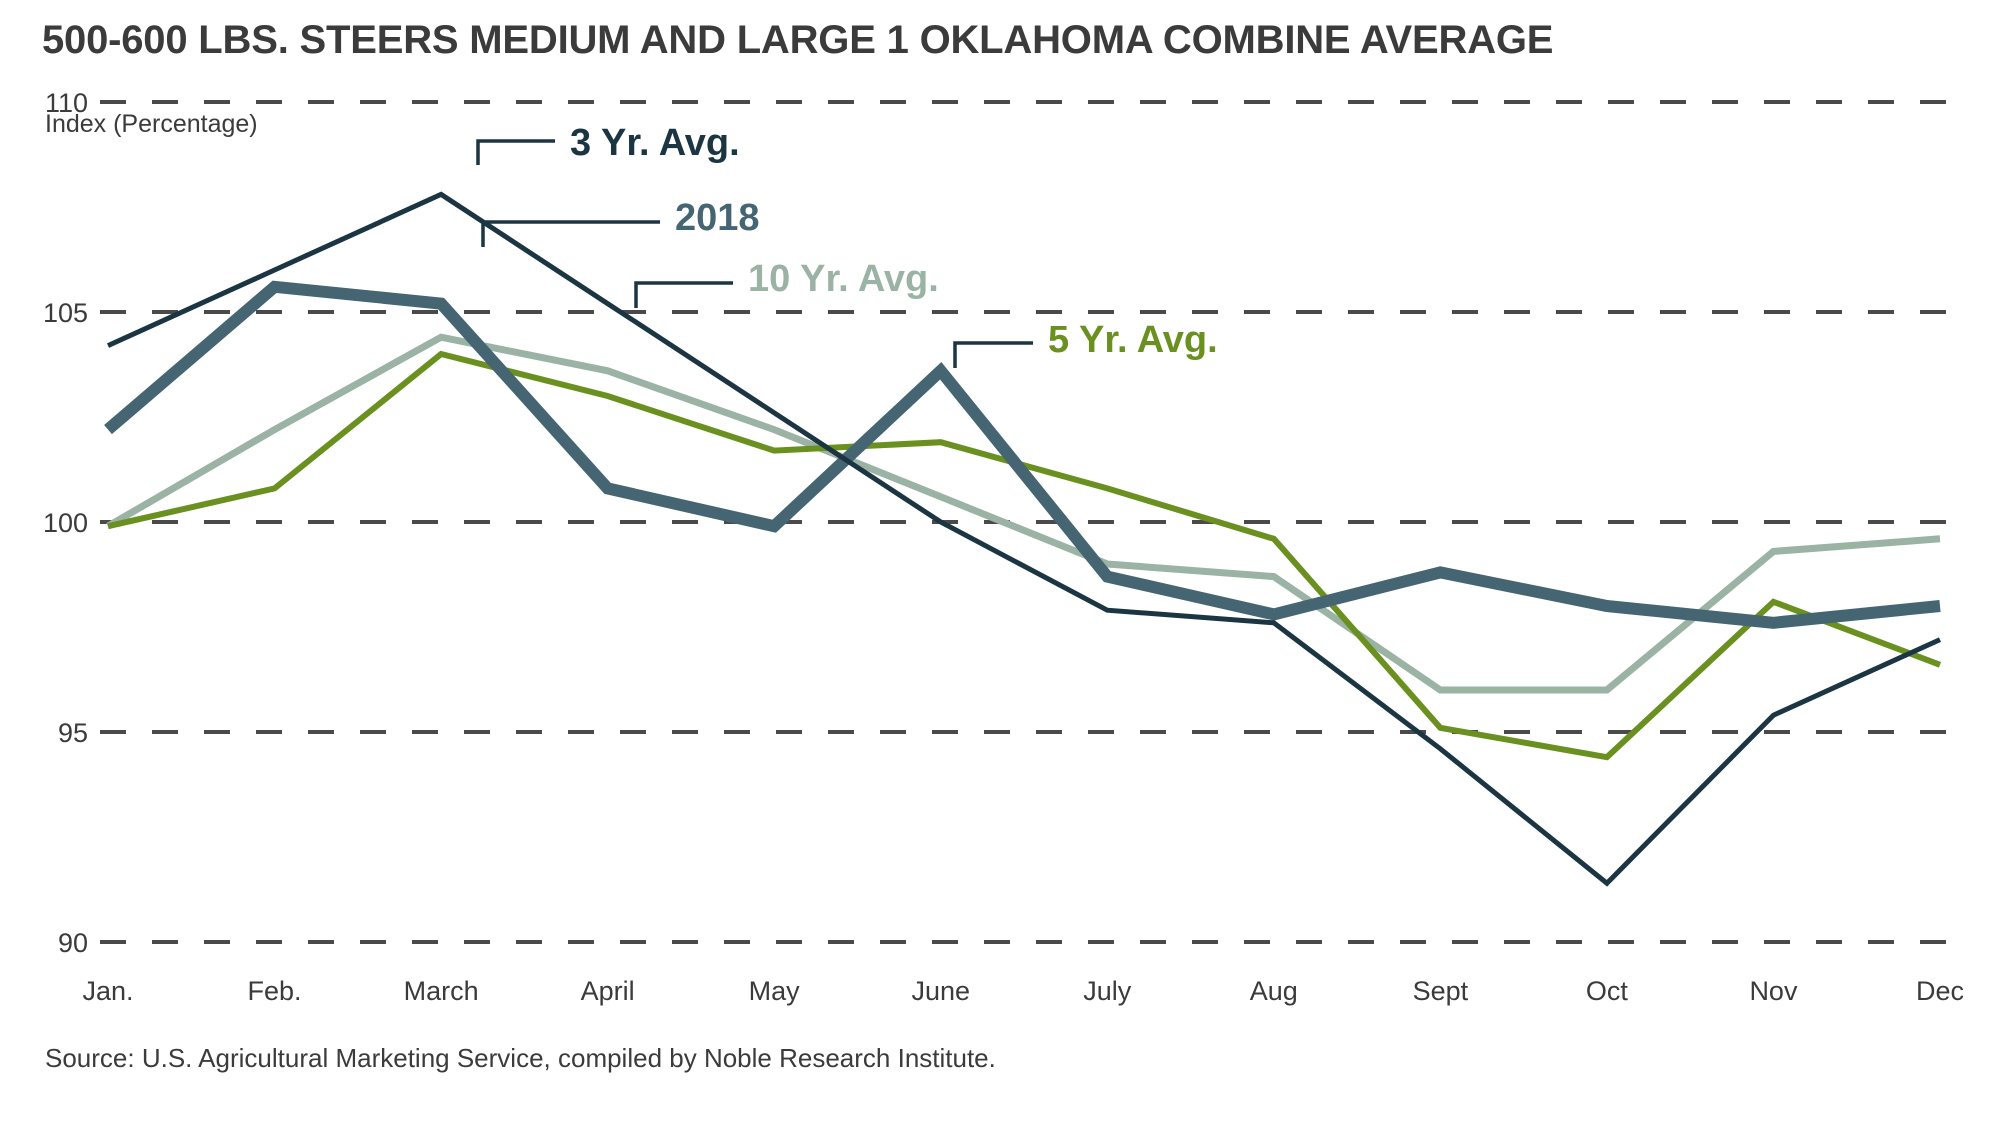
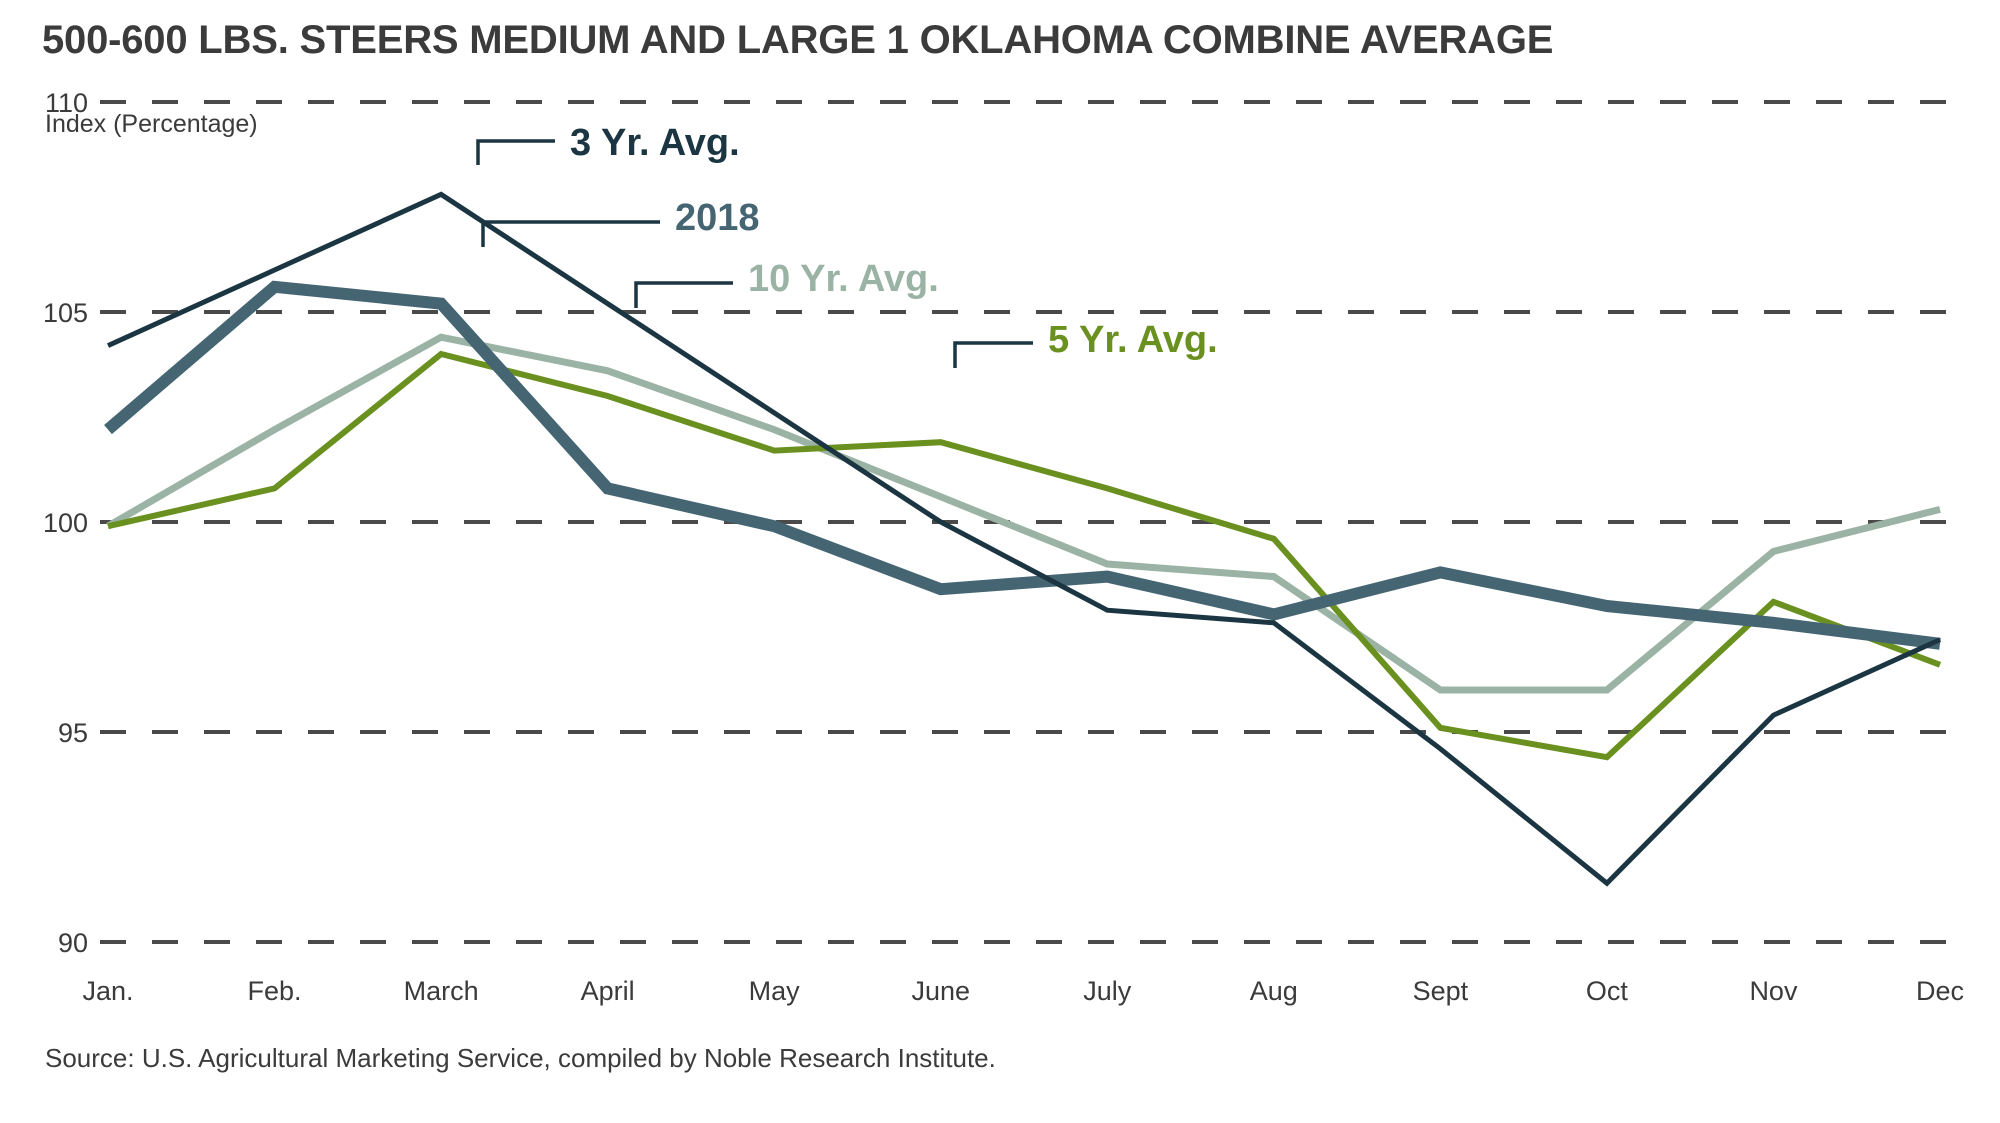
2018/June: 103.6 -> 98.4
2018/Dec: 98.0 -> 97.1
10 Yr. Avg./Dec: 99.6 -> 100.3
